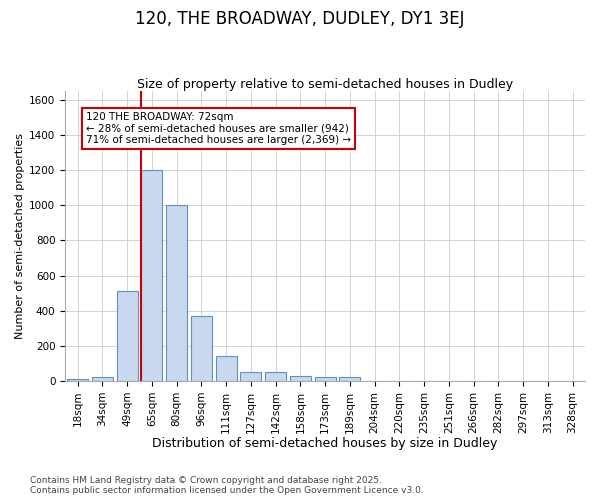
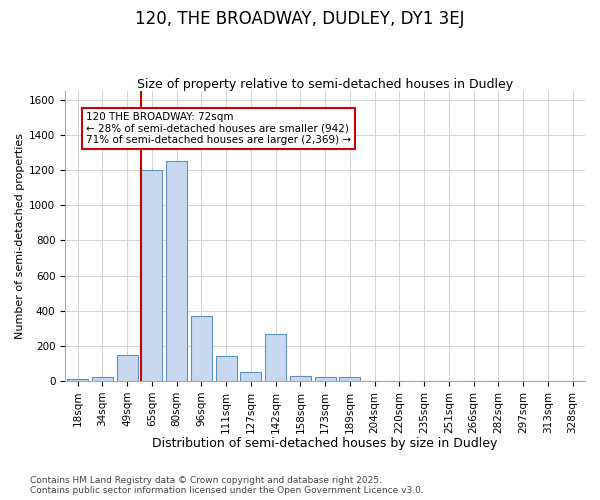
49sqm: 510 -> 150
80sqm: 1000 -> 1250
142sqm: 50 -> 270
